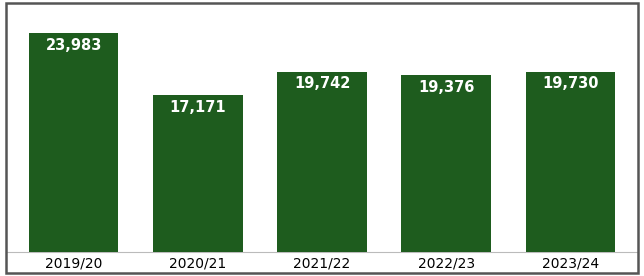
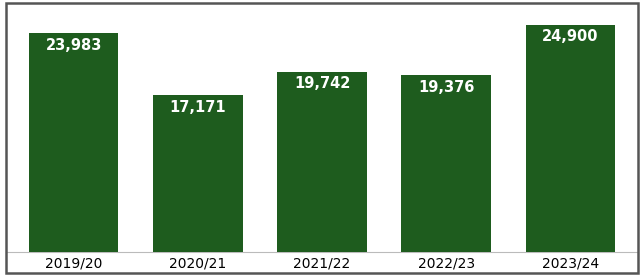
2023/24: 19,730 -> 24,900
